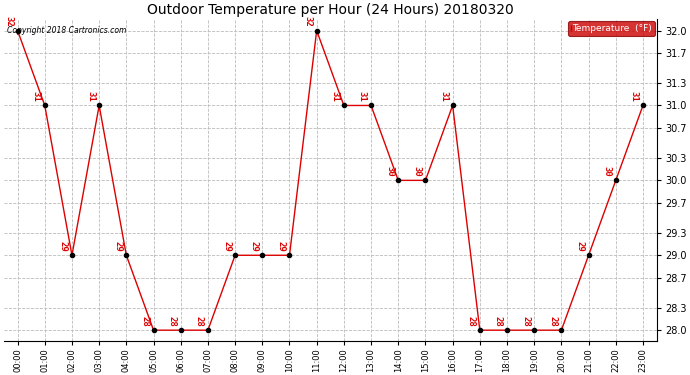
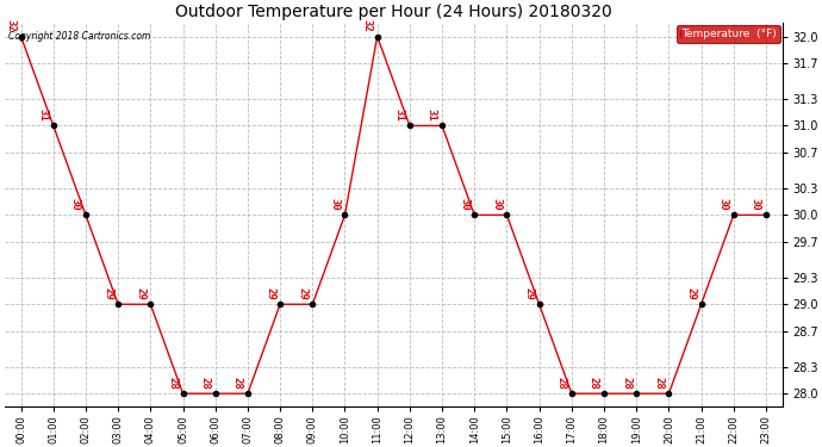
02:00: 29 -> 30
03:00: 31 -> 29
10:00: 29 -> 30
16:00: 31 -> 29
23:00: 31 -> 30
